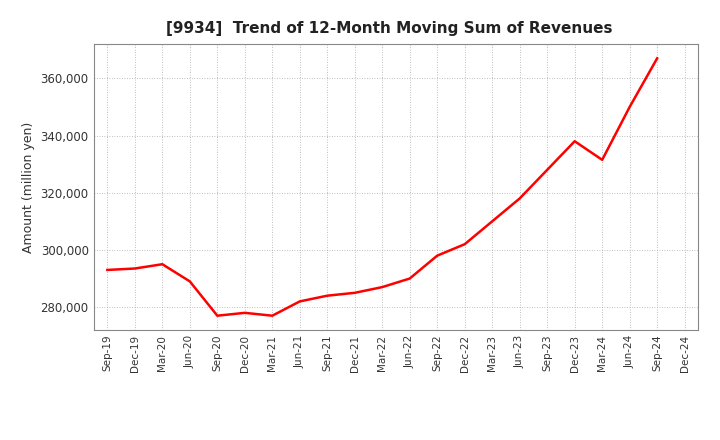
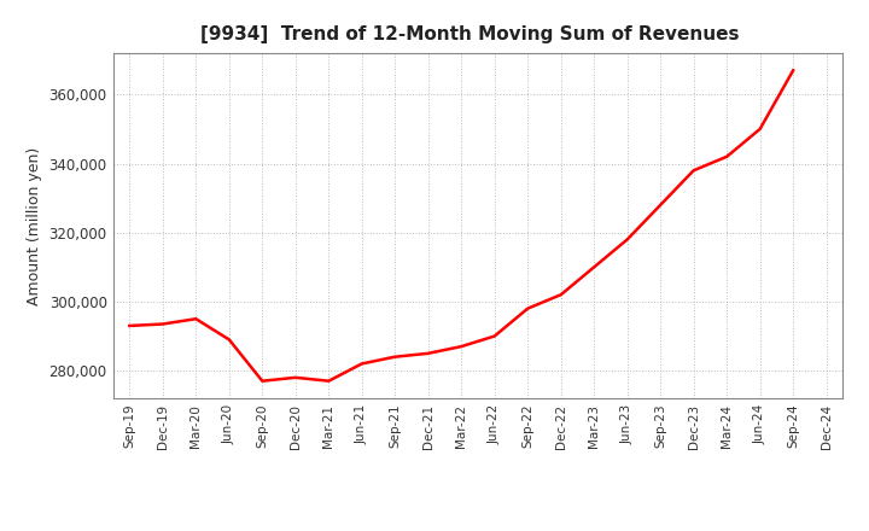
Mar-24: 331,500 -> 342,000
